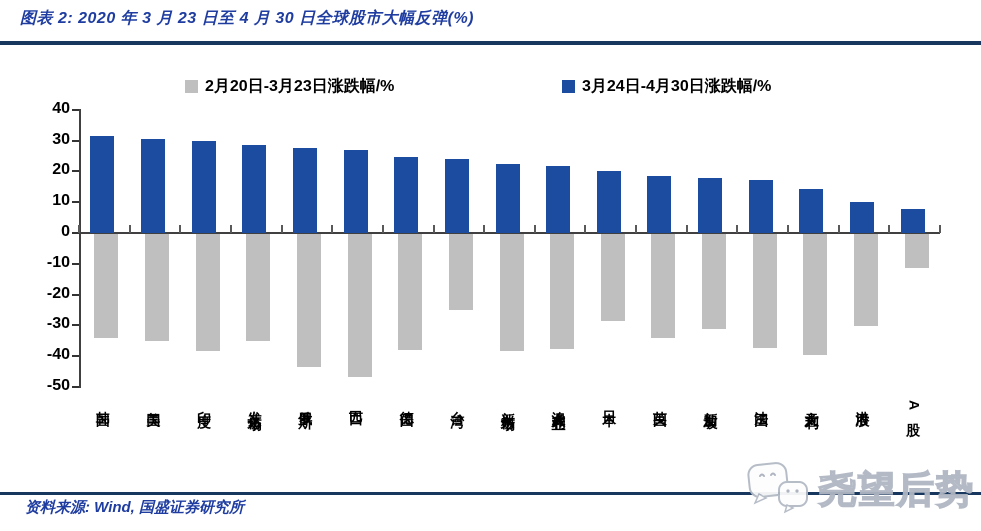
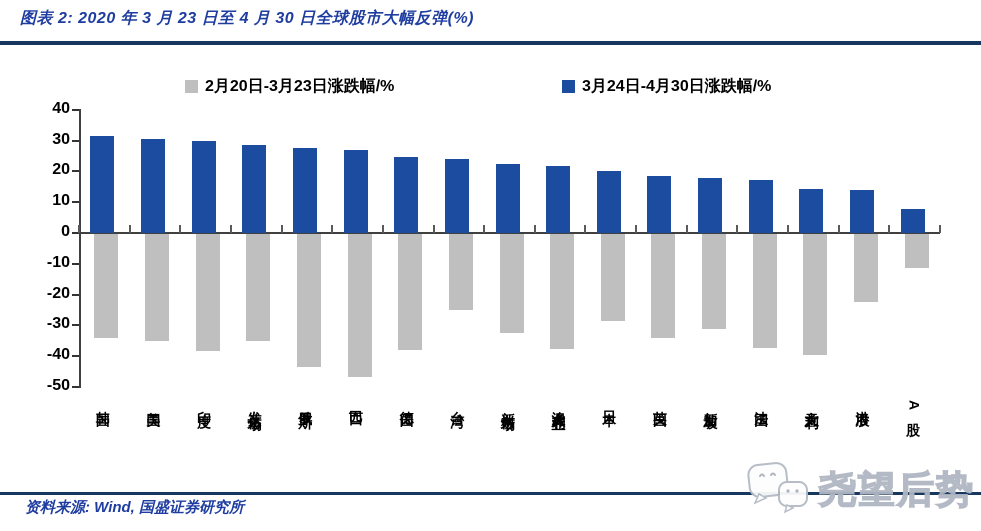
2月20日-3月23日涨跌幅/%/新兴市场: -38 -> -32
2月20日-3月23日涨跌幅/%/港股: -30 -> -22
3月24日-4月30日涨跌幅/%/港股: 10 -> 14
